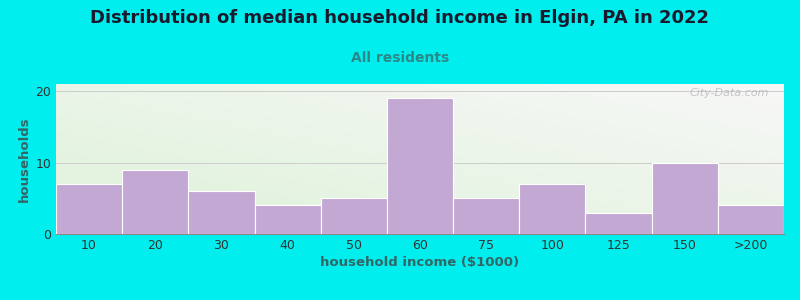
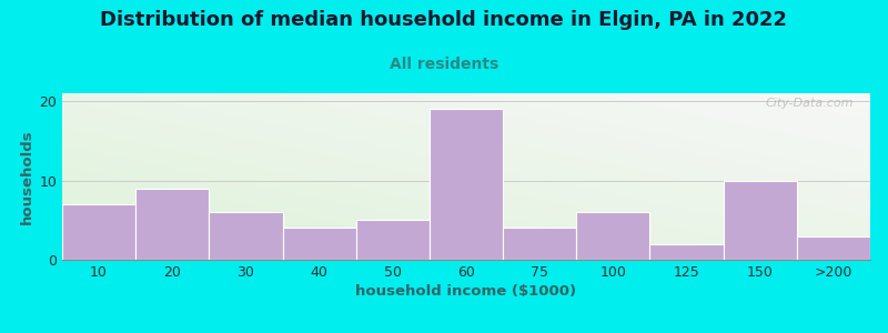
75: 5 -> 4
100: 7 -> 6
125: 3 -> 2
>200: 4 -> 3
